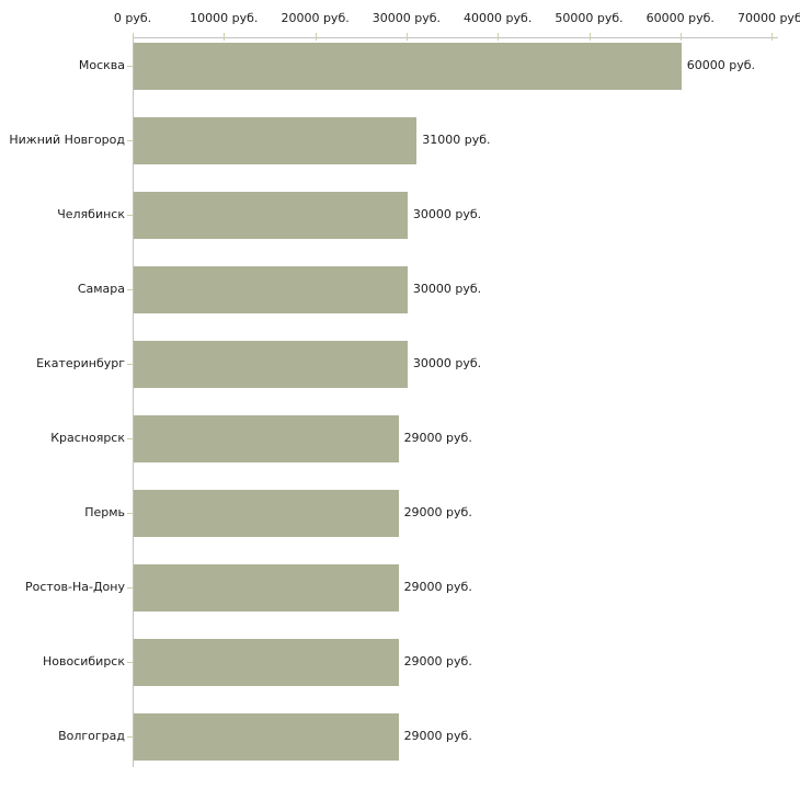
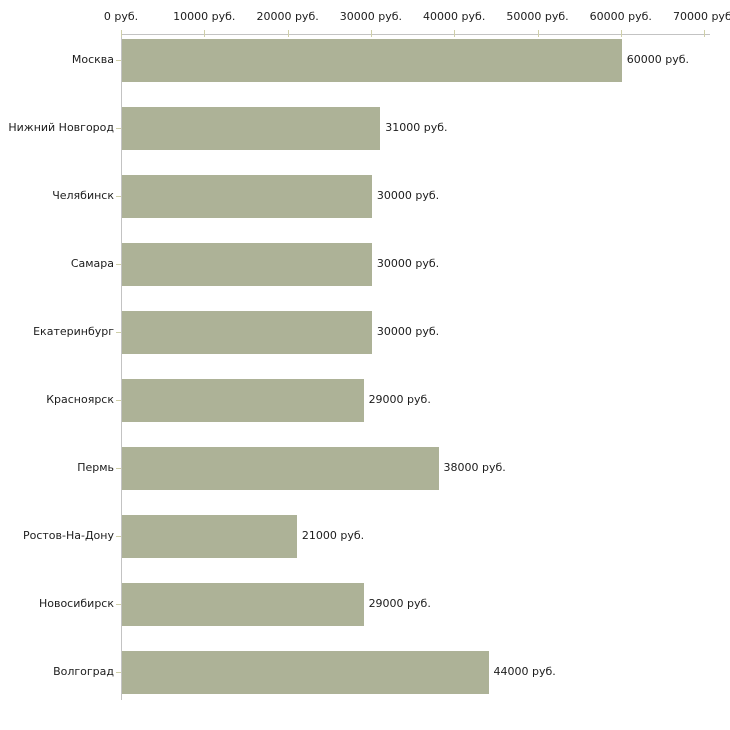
Пермь: 29000 -> 38000
Ростов-На-Дону: 29000 -> 21000
Волгоград: 29000 -> 44000
